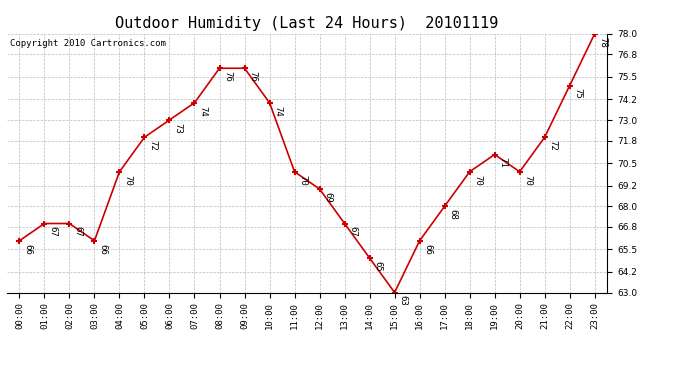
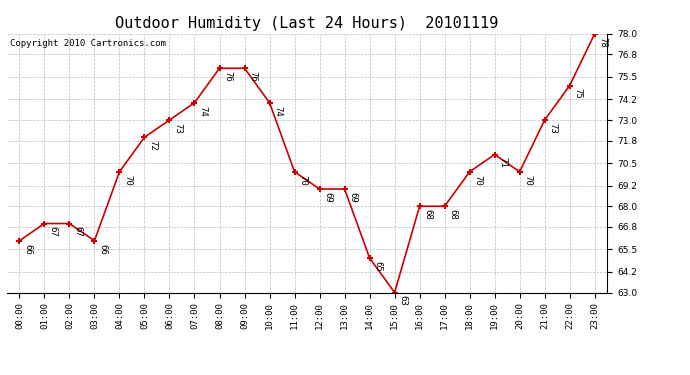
13:00: 67 -> 69
16:00: 66 -> 68
21:00: 72 -> 73
